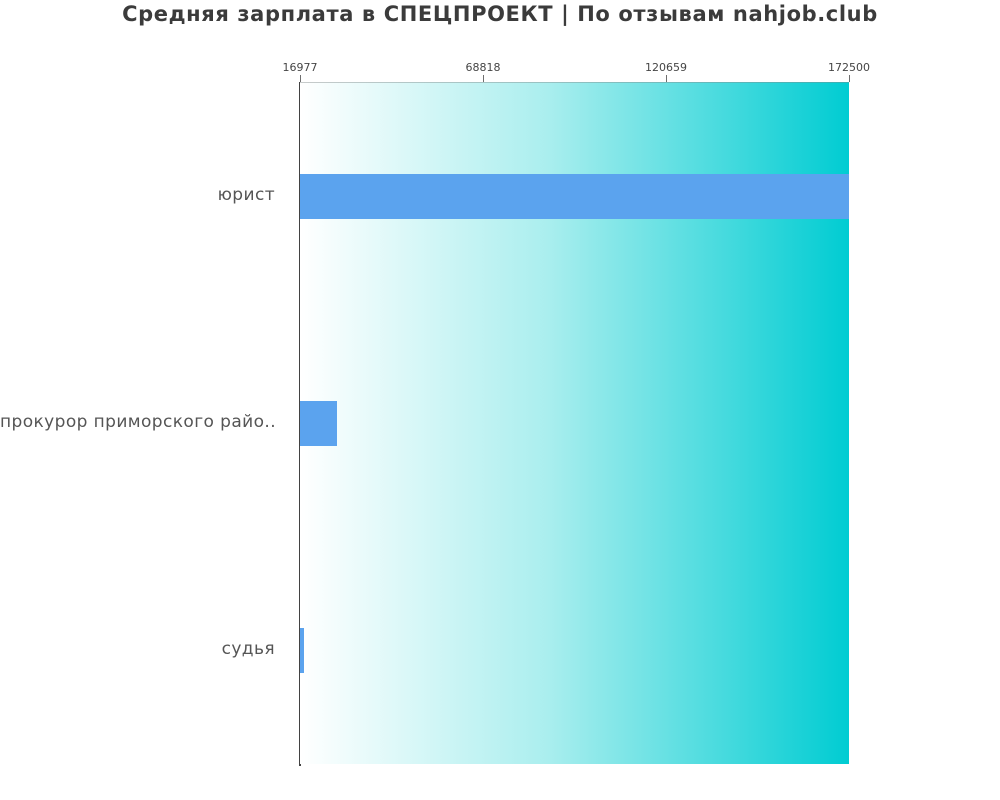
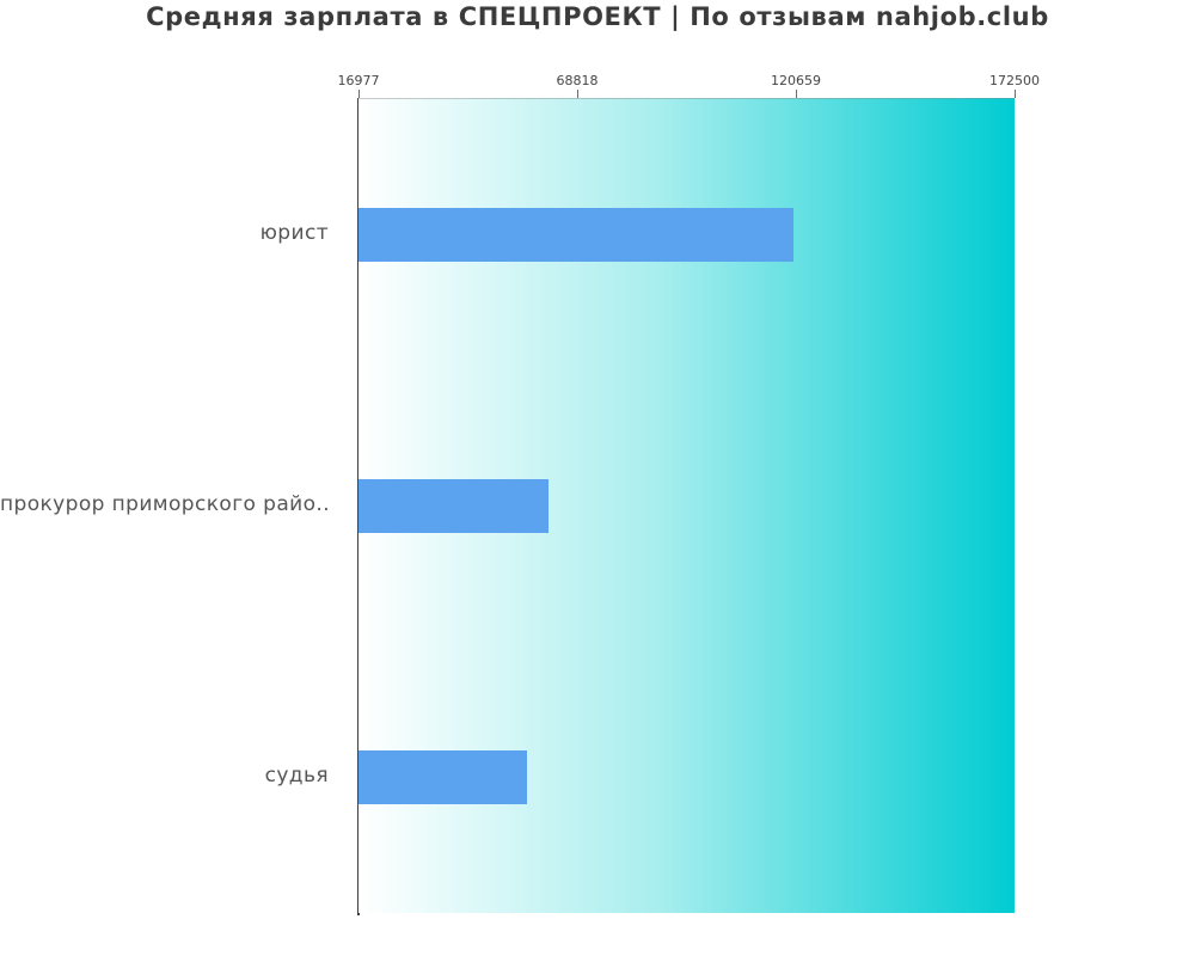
юрист: 172000 -> 120000
прокурор приморского райо..: 28000 -> 62000
судья: 17000 -> 57000
